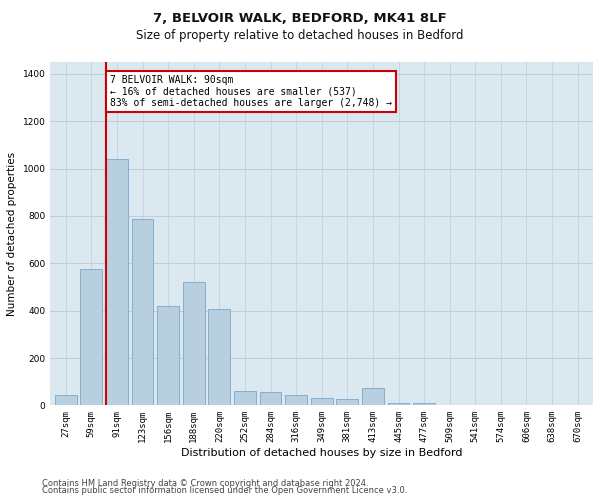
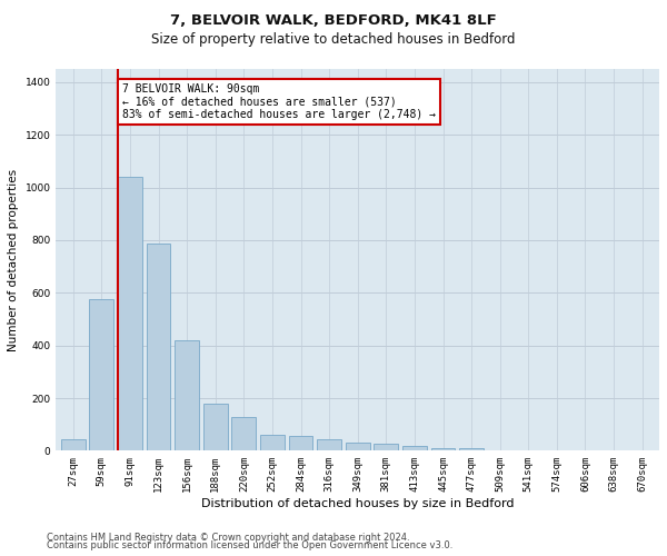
188sqm: 520 -> 180
220sqm: 405 -> 130
413sqm: 75 -> 20
